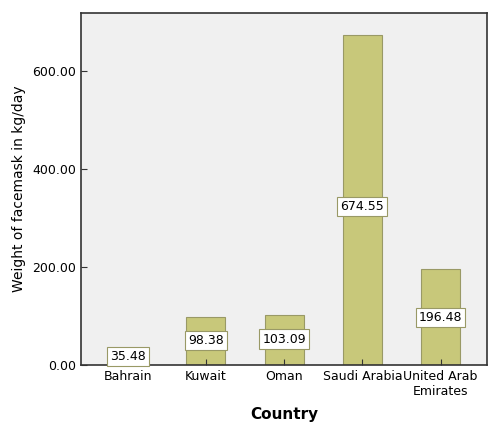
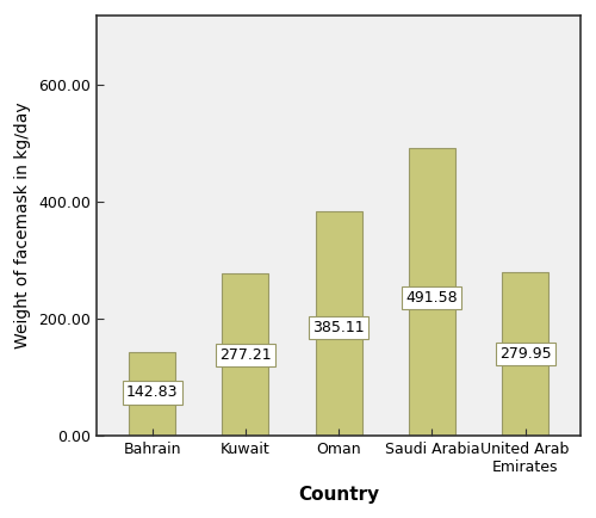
Bahrain: 35.48 -> 142.83
Kuwait: 98.38 -> 277.21
Oman: 103.09 -> 385.11
Saudi Arabia: 674.55 -> 491.58
United Arab Emirates: 196.48 -> 279.95
